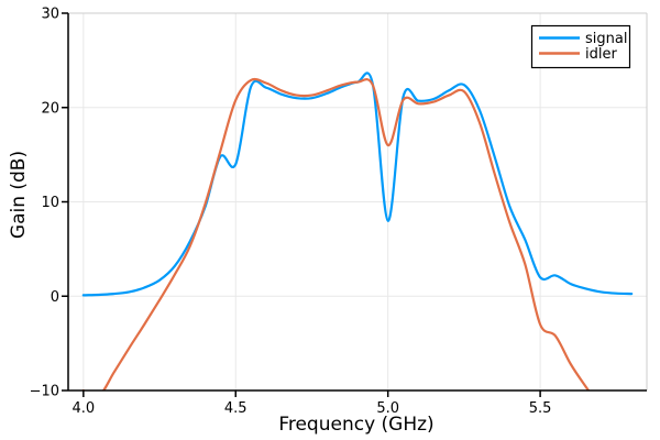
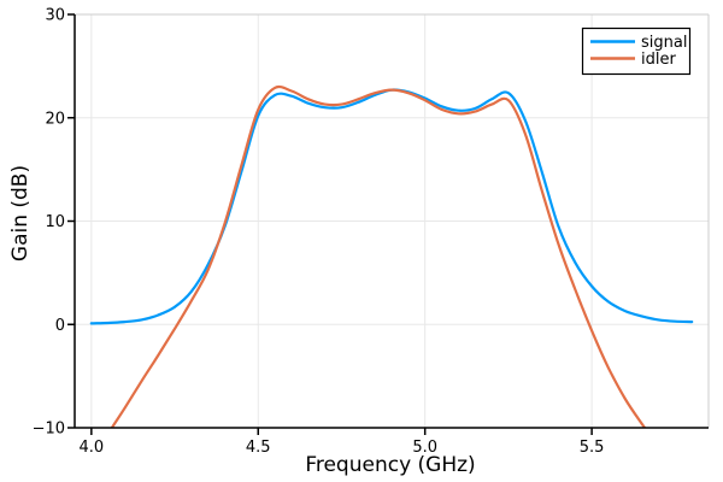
idler/4.0: -10 -> -14
signal/4.5: 14 -> 20
signal/5.0: 8 -> 22
idler/5.0: 16 -> 22
signal/5.5: 2 -> 4
idler/5.5: -3 -> -1
